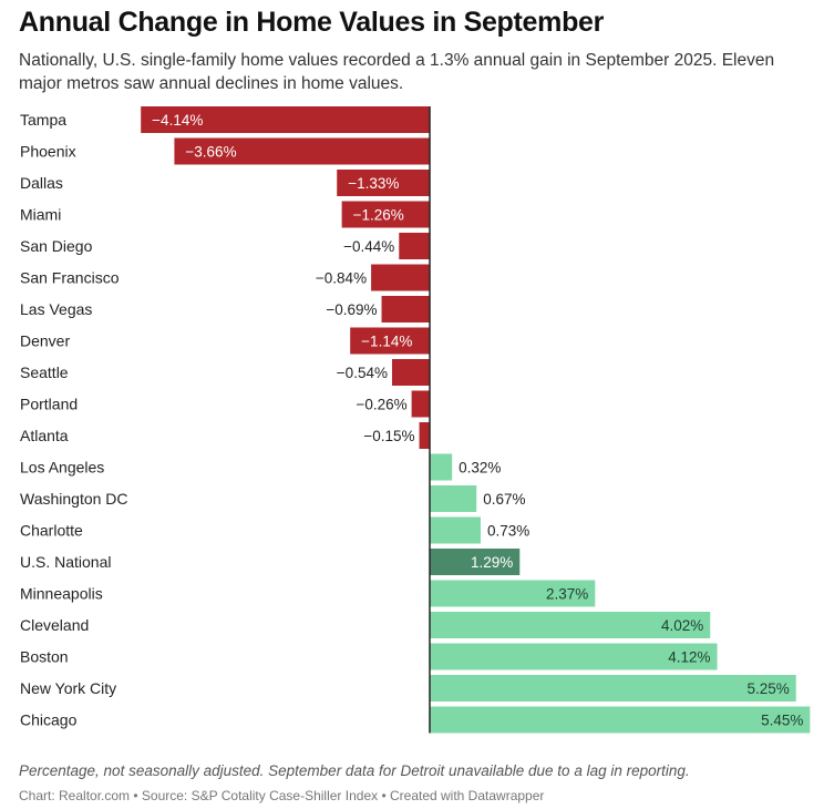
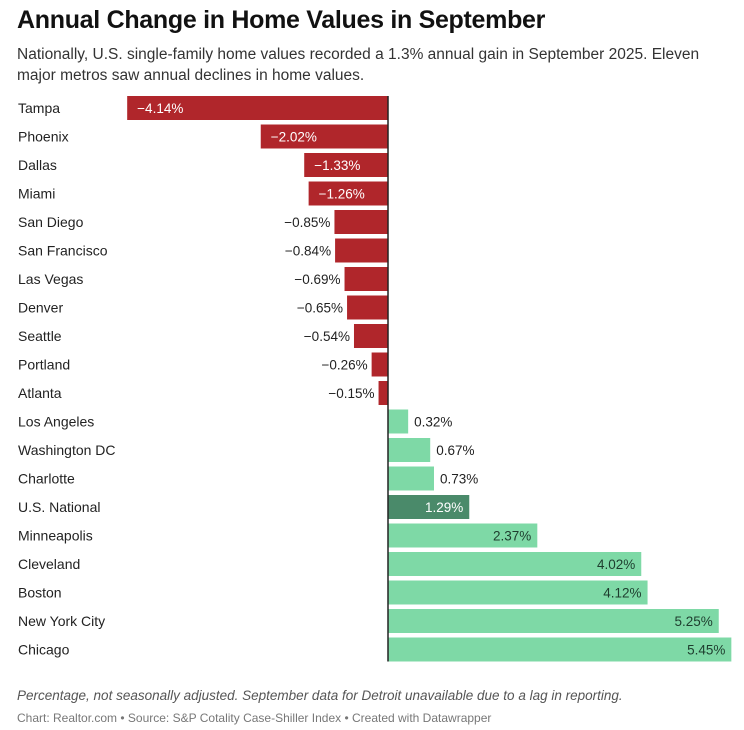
Phoenix: −3.66% -> −2.02%
San Diego: −0.44% -> −0.85%
Denver: −1.14% -> −0.65%
